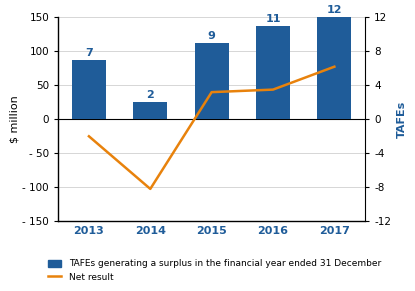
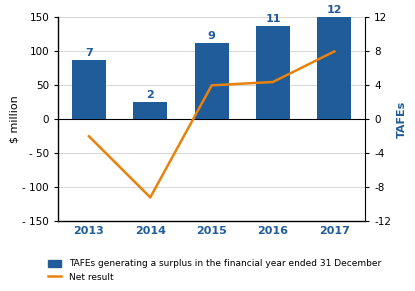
Net result/2014: -8.2 -> -9.2
Net result/2015: 3.2 -> 4.0
Net result/2016: 3.5 -> 4.4
Net result/2017: 6.2 -> 8.0
